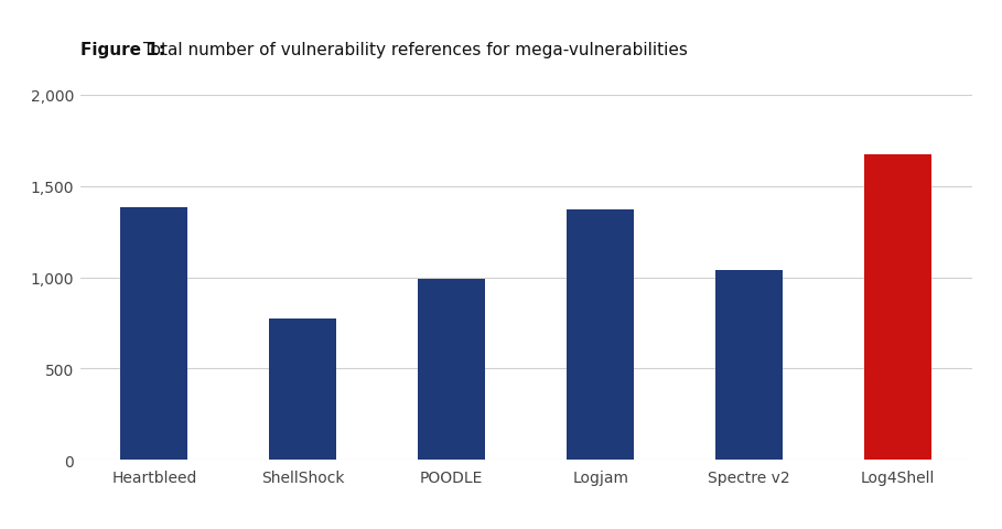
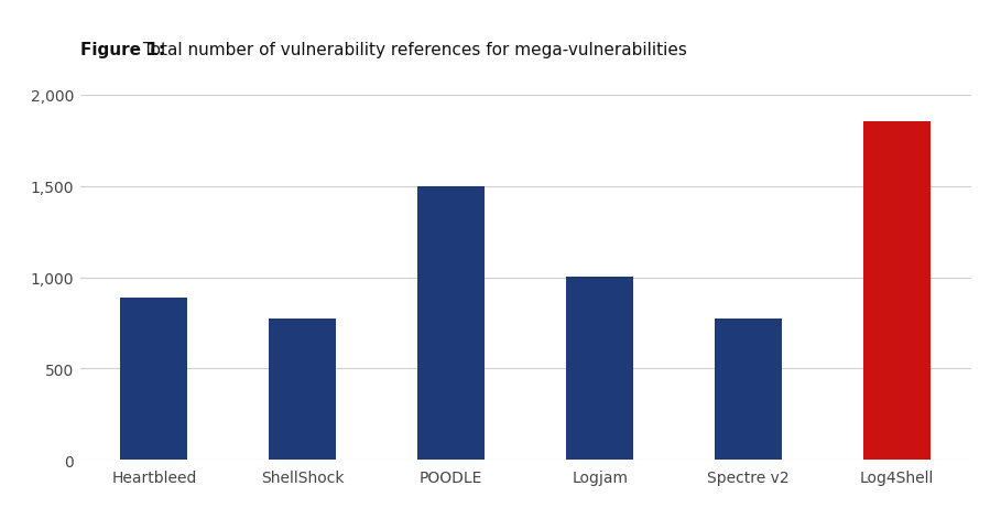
Heartbleed: 1,380 -> 890
POODLE: 990 -> 1,500
Logjam: 1,370 -> 1,000
Spectre v2: 1,040 -> 780
Log4Shell: 1,670 -> 1,850
